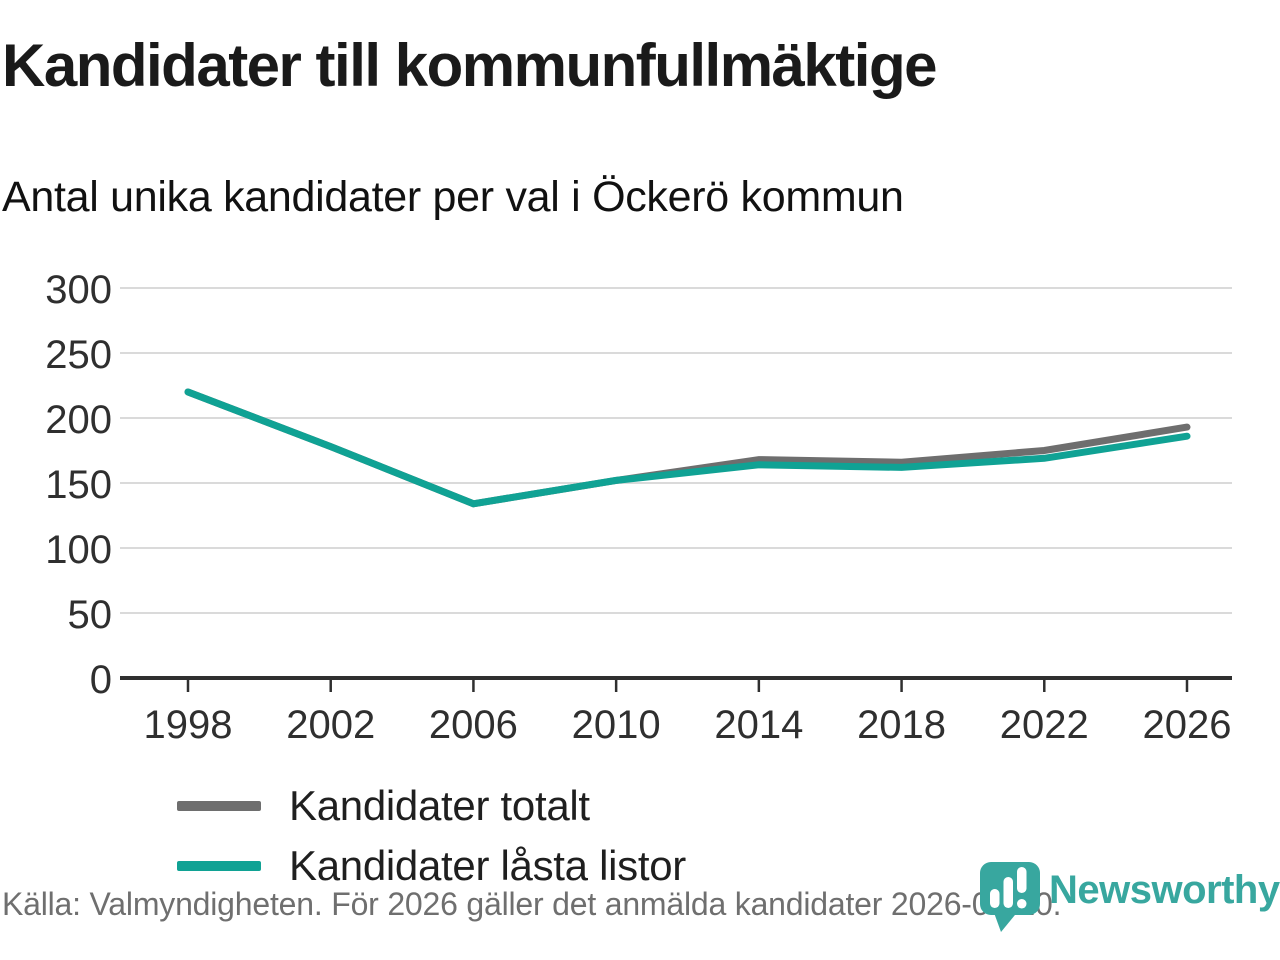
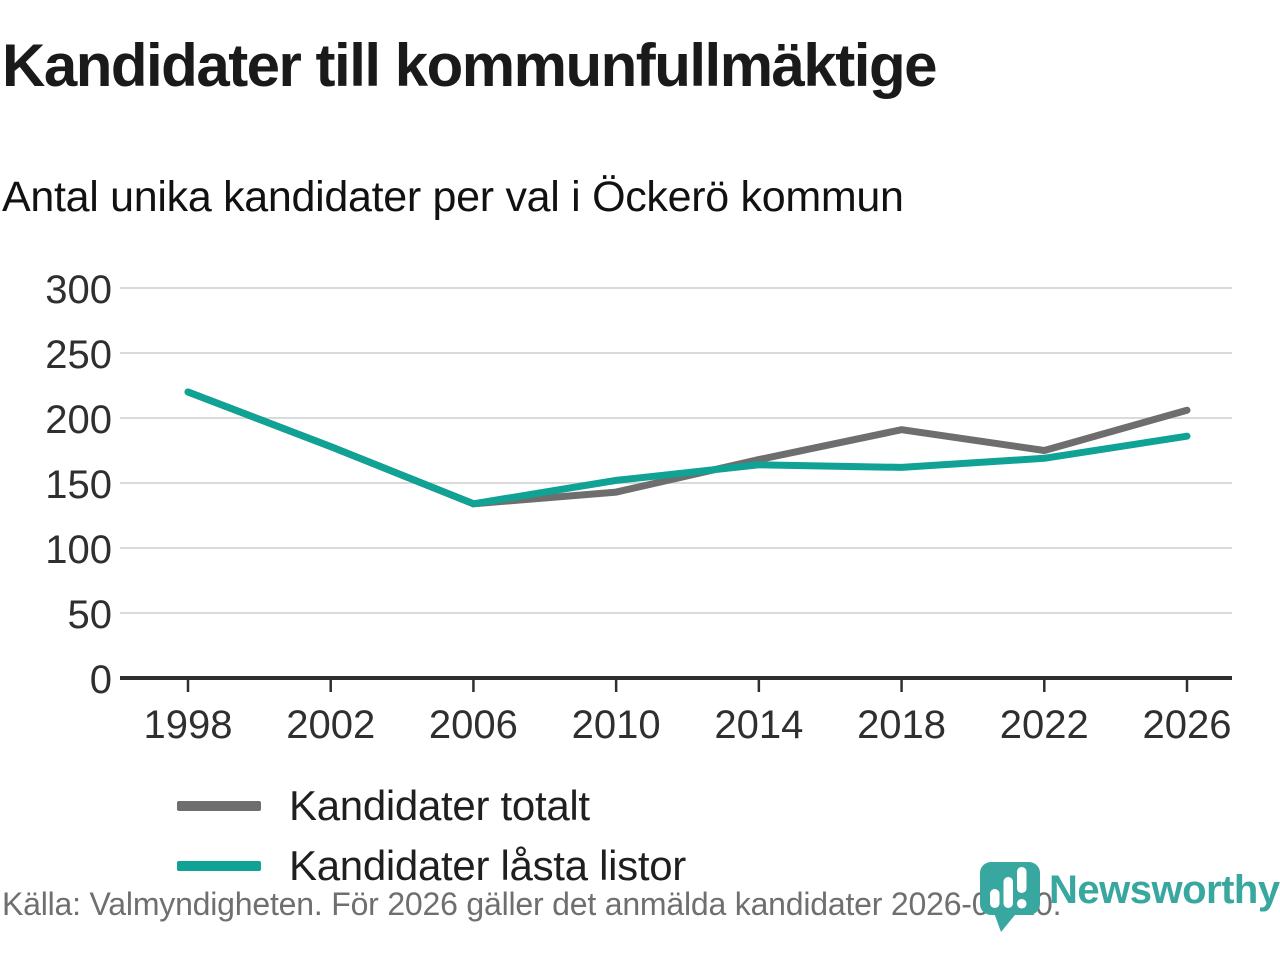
Kandidater totalt/2010: 152 -> 143
Kandidater totalt/2018: 166 -> 191
Kandidater totalt/2026: 193 -> 206
